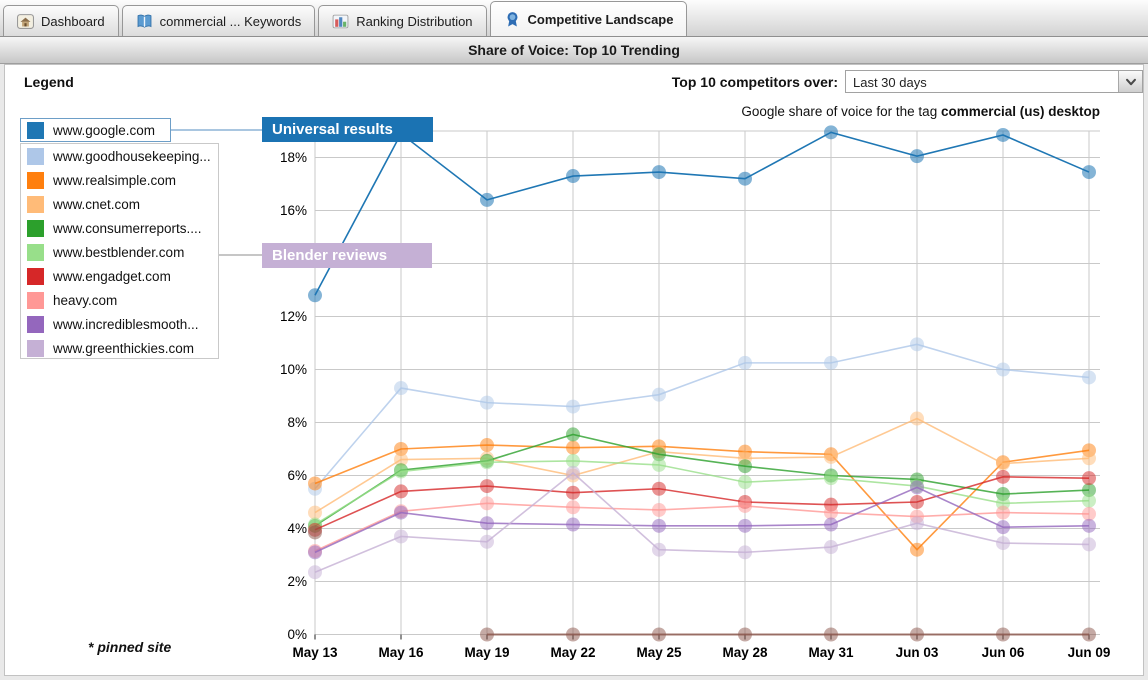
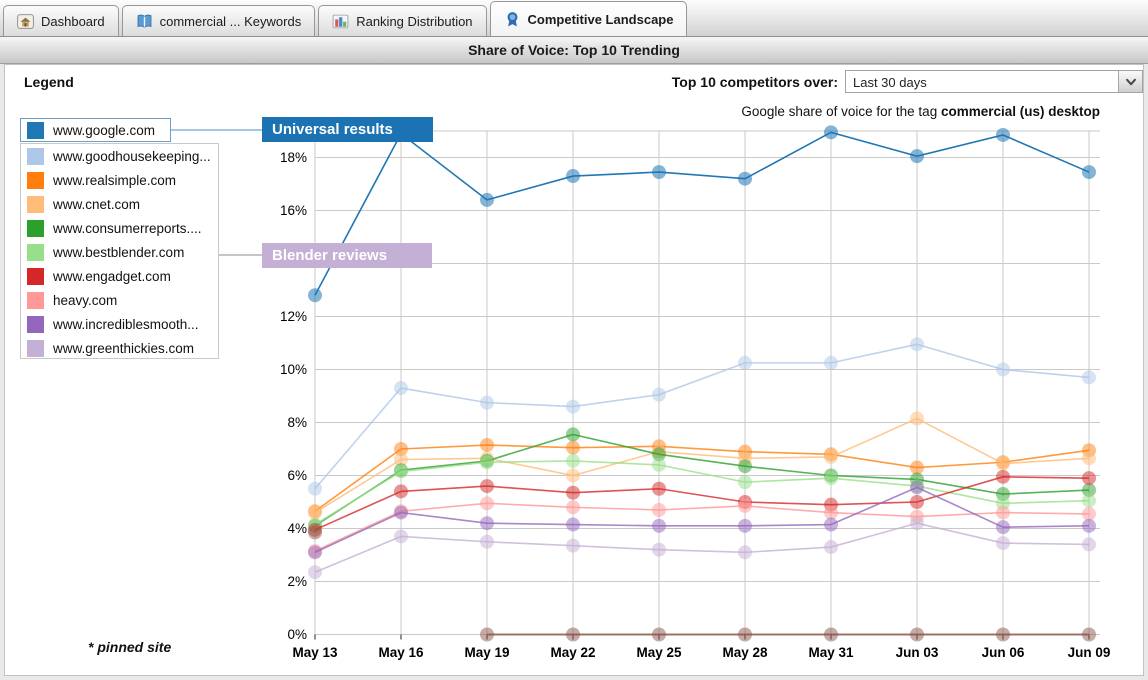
www.realsimple.com/May 13: 5.7% -> 4.7%
www.greenthickies.com/May 22: 6.1% -> 3.4%
www.realsimple.com/Jun 03: 3.2% -> 6.3%
